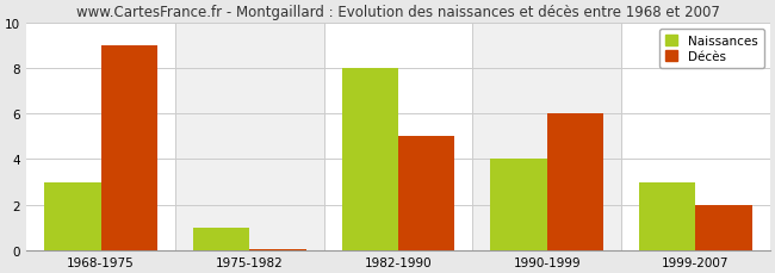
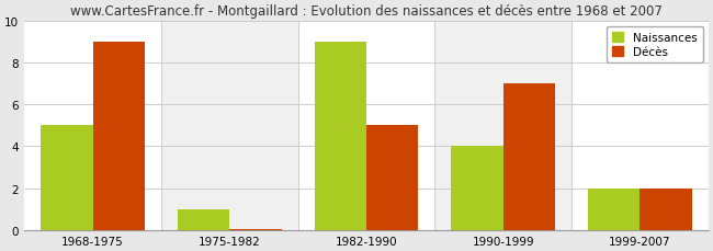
Naissances/1968-1975: 3 -> 5
Naissances/1982-1990: 8 -> 9
Décès/1990-1999: 6.0 -> 7.0
Naissances/1999-2007: 3 -> 2
